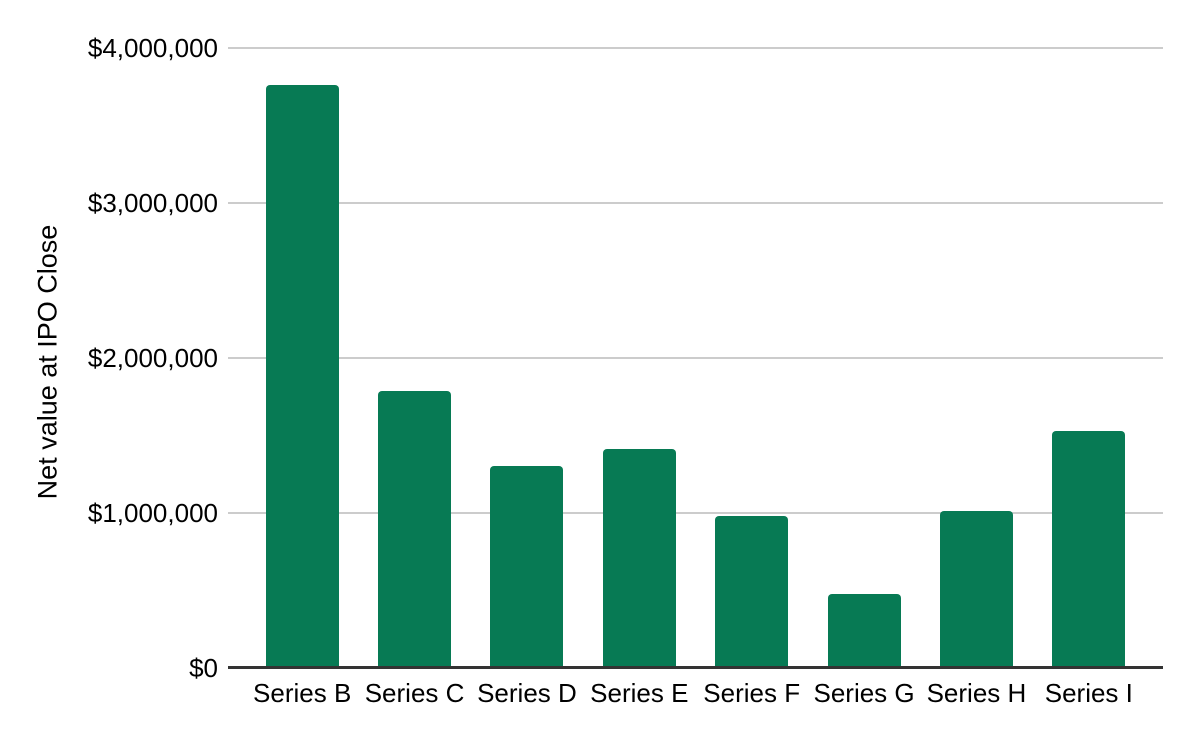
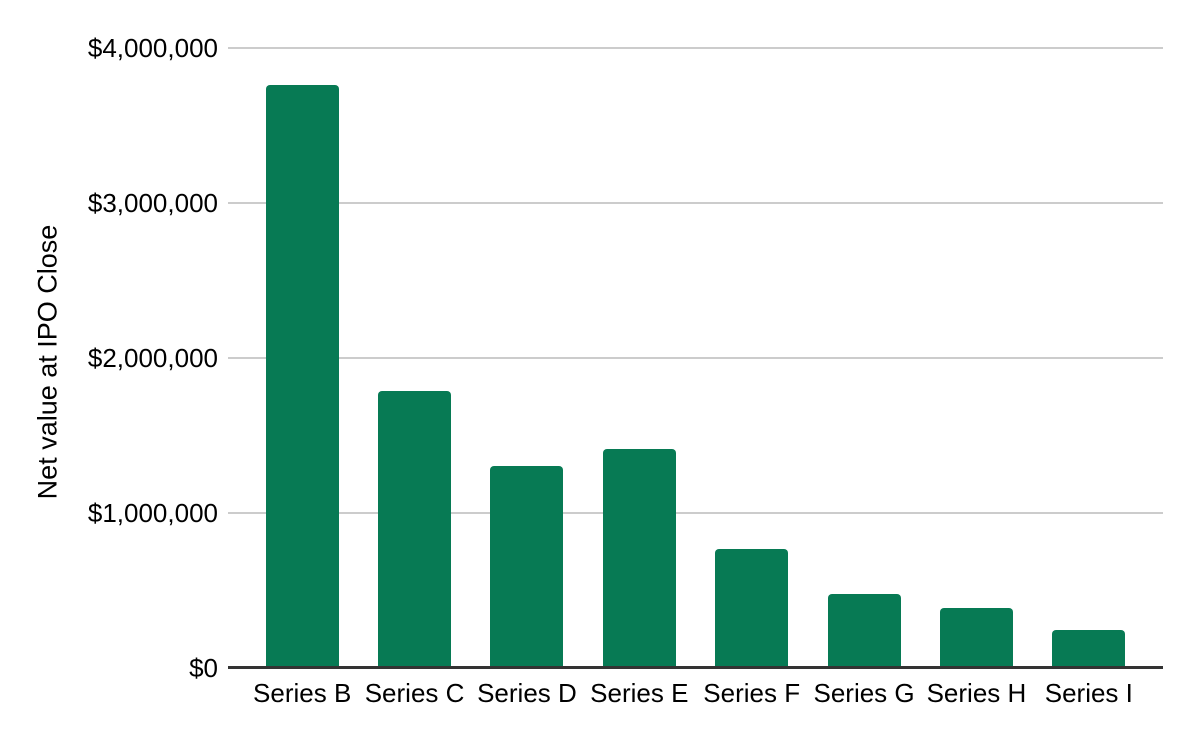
Series F: $980000 -> $770000
Series H: $1010000 -> $390000
Series I: $1530000 -> $240000
